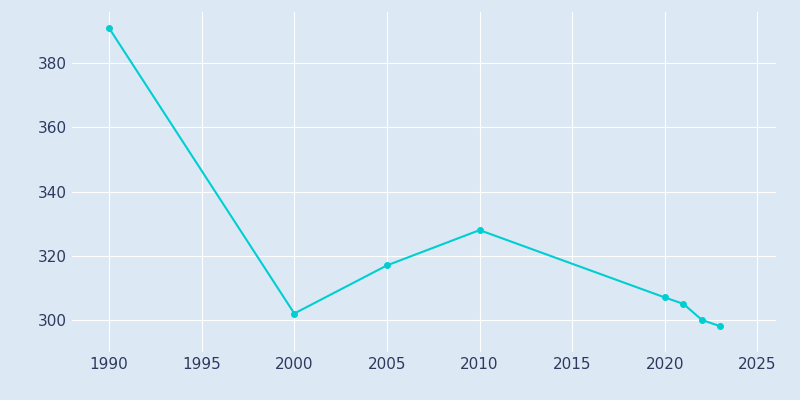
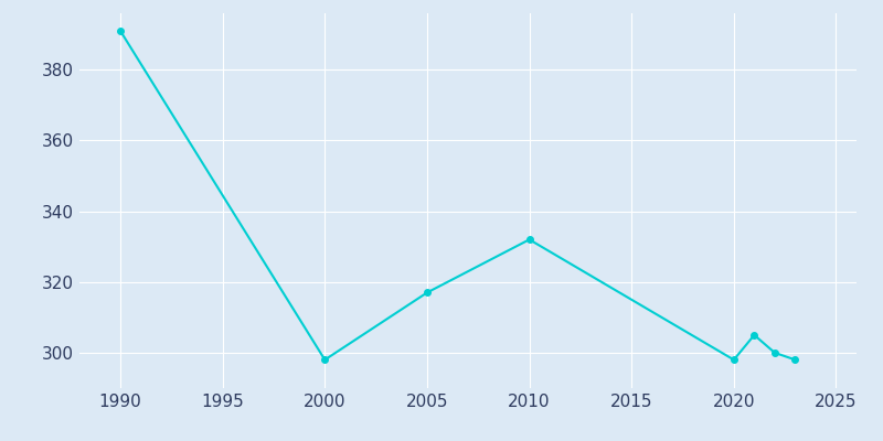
2000: 302 -> 298
2010: 328 -> 332
2020: 307 -> 298
